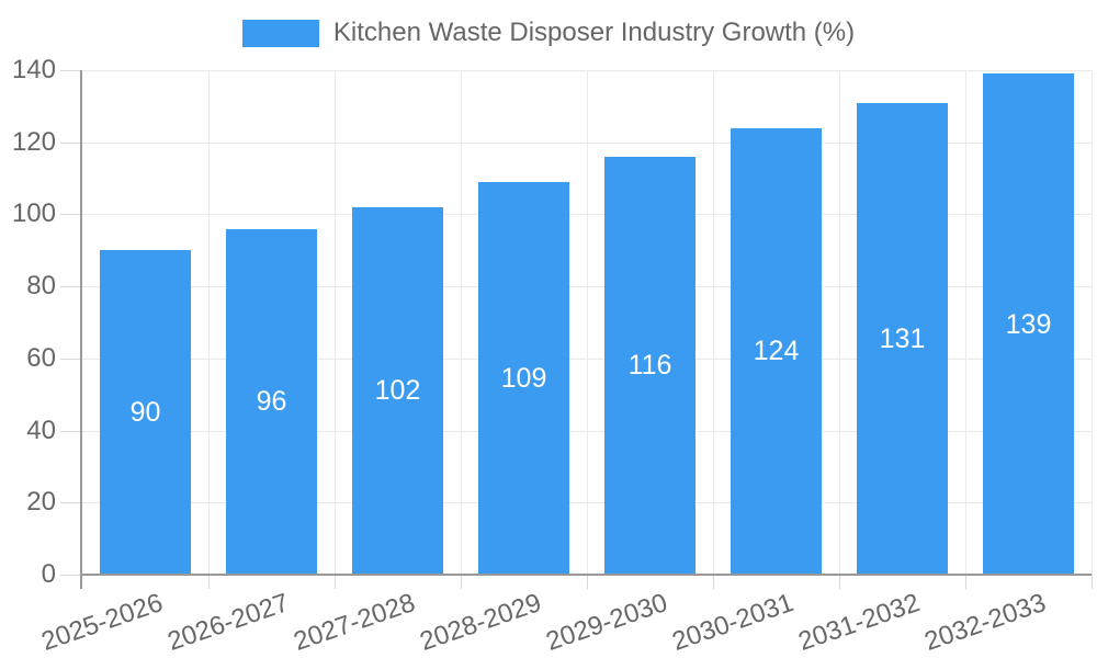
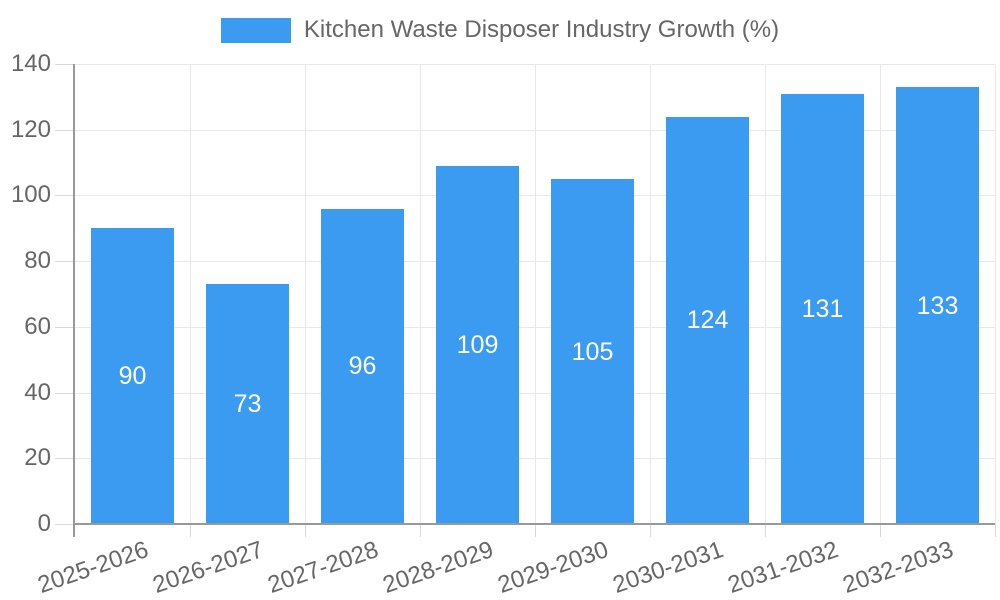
2026-2027: 96 -> 73
2027-2028: 102 -> 96
2029-2030: 116 -> 105
2032-2033: 139 -> 133
